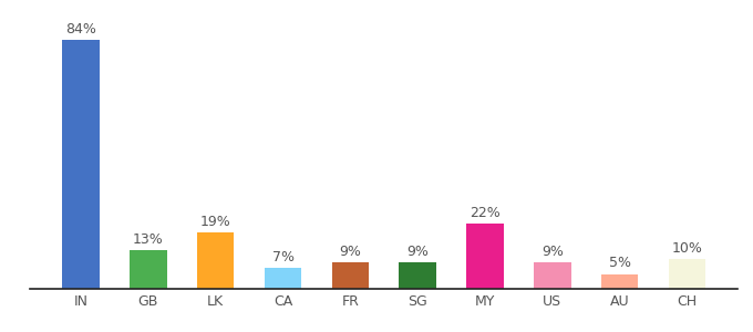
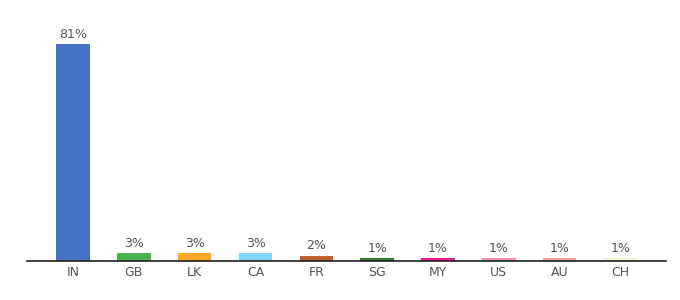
IN: 84% -> 81%
GB: 13% -> 3%
LK: 19% -> 3%
CA: 7% -> 3%
FR: 9% -> 2%
SG: 9% -> 1%
MY: 22% -> 1%
US: 9% -> 1%
AU: 5% -> 1%
CH: 10% -> 1%
